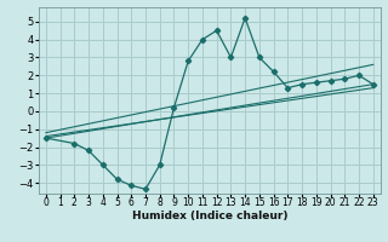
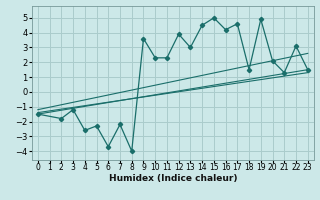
3: -2.2 -> -1.2
4: -3.0 -> -2.6
5: -3.8 -> -2.3
6: -4.2 -> -3.7
7: -4.3 -> -2.2
8: -3.0 -> -4.0
9: 0.2 -> 3.6
10: 2.8 -> 2.3
11: 4.0 -> 2.3
12: 4.5 -> 3.9
14: 5.2 -> 4.5
15: 3.0 -> 5.0
16: 2.2 -> 4.2
17: 1.3 -> 4.6
19: 1.6 -> 4.9
20: 1.7 -> 2.1
21: 1.8 -> 1.3
22: 2.0 -> 3.1
